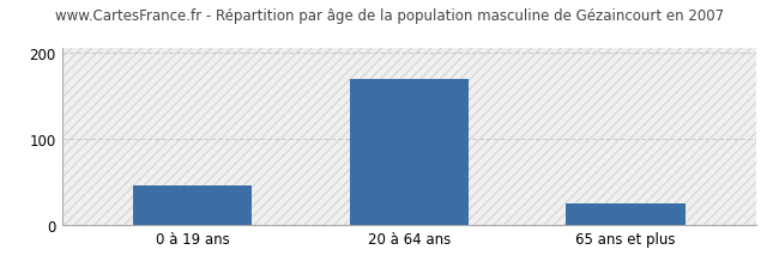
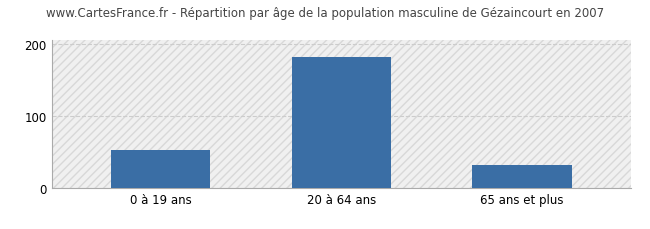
0 à 19 ans: 45 -> 52
20 à 64 ans: 170 -> 182
65 ans et plus: 25 -> 32
